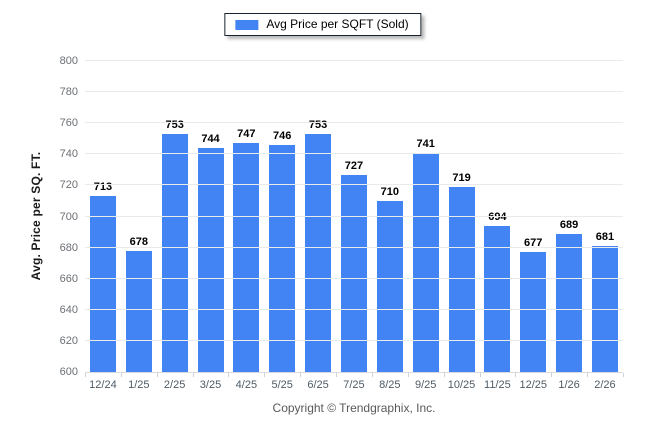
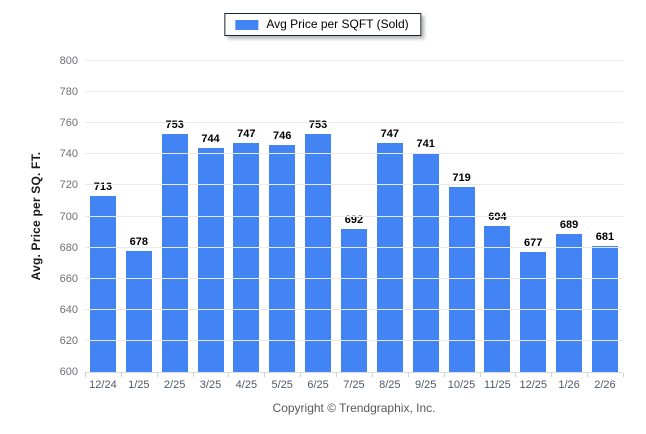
7/25: 727 -> 692
8/25: 710 -> 747
